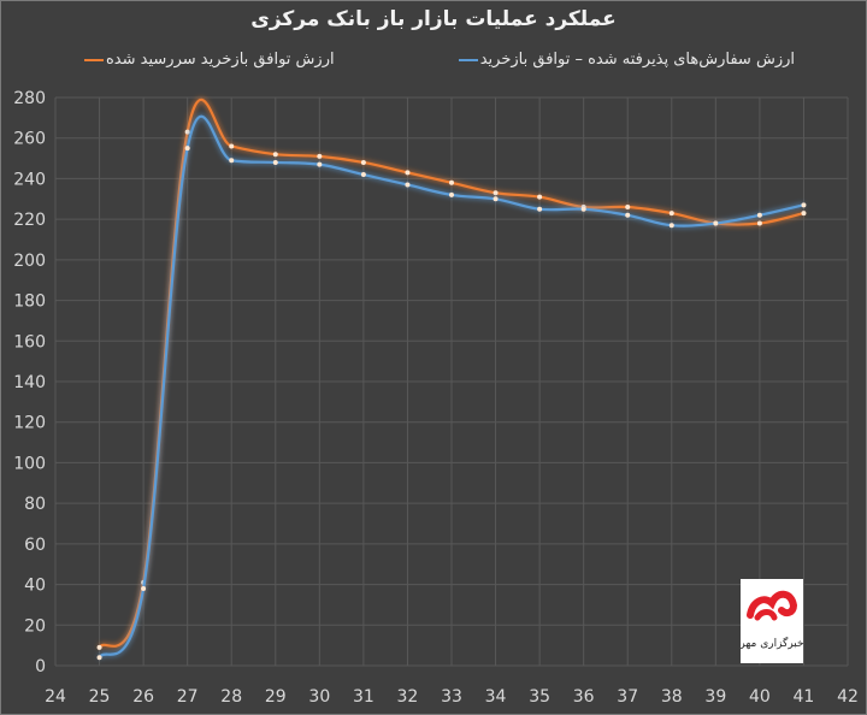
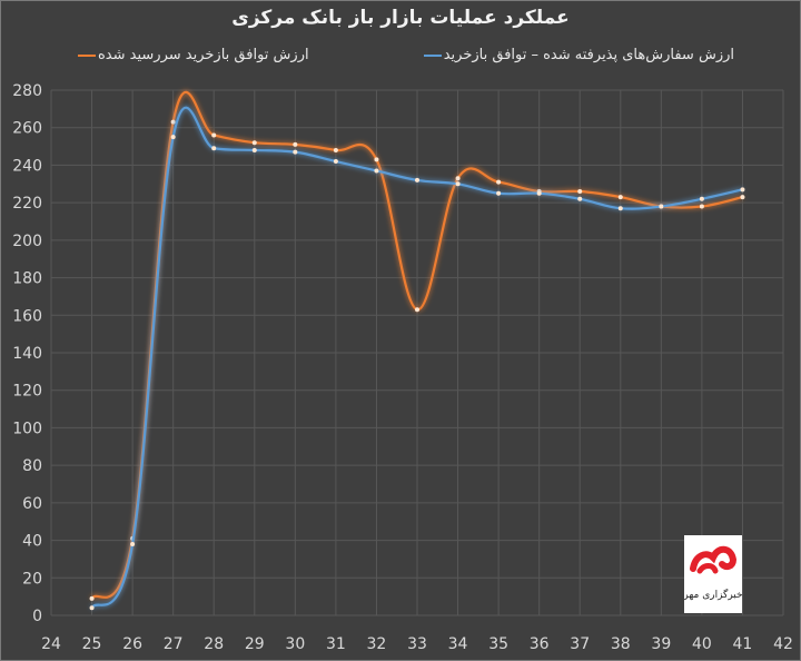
ارزش توافق بازخرید سررسید شده/33: 238 -> 163
